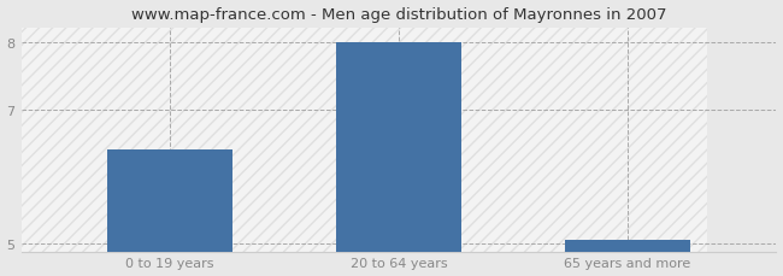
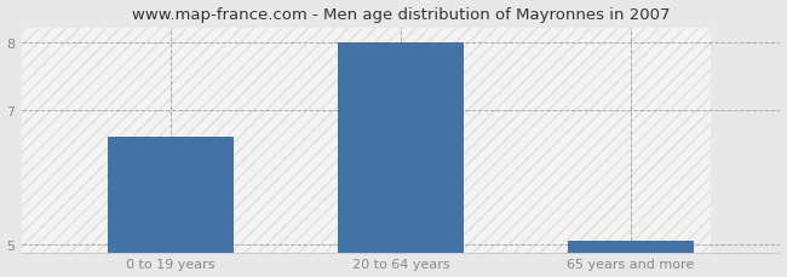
0 to 19 years: 6.40 -> 6.60
